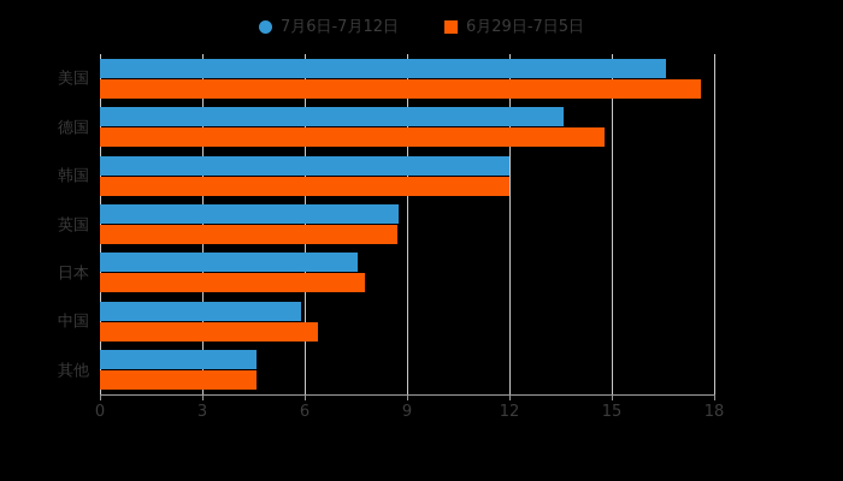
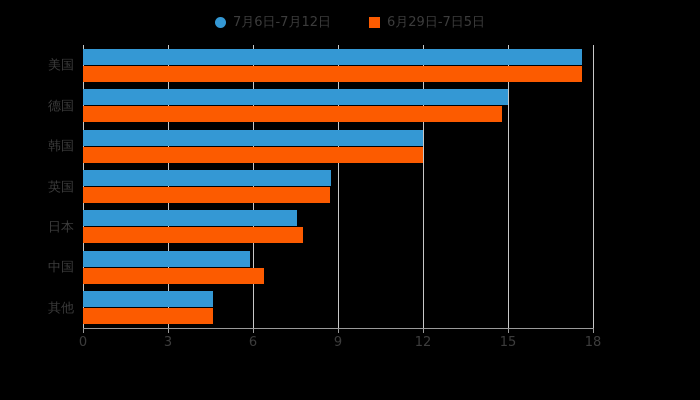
7月6日-7月12日/美国: 16.6 -> 17.6
7月6日-7月12日/德国: 13.6 -> 15.0
